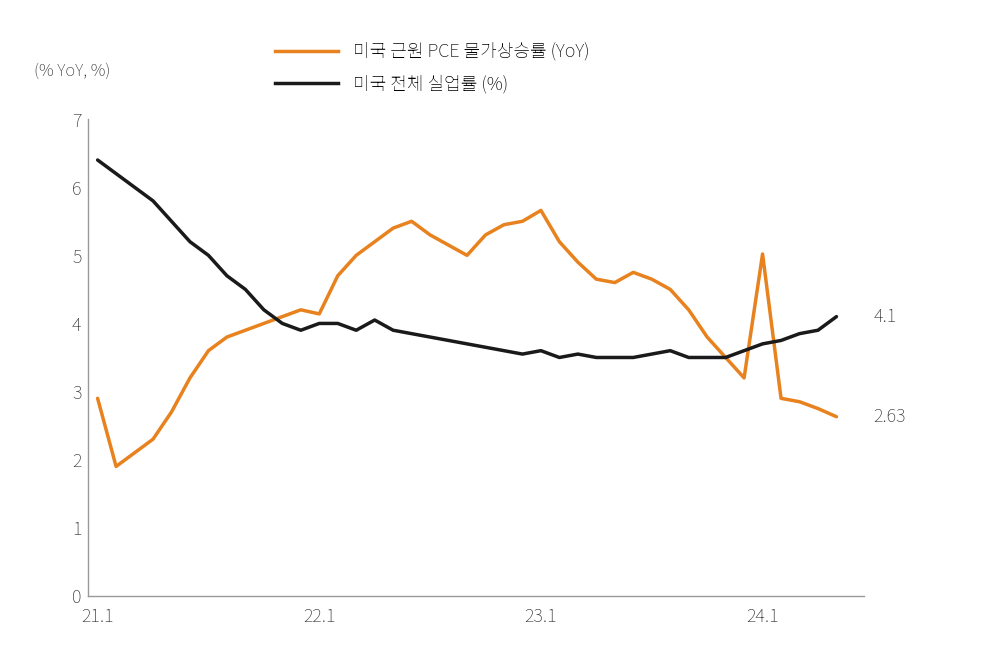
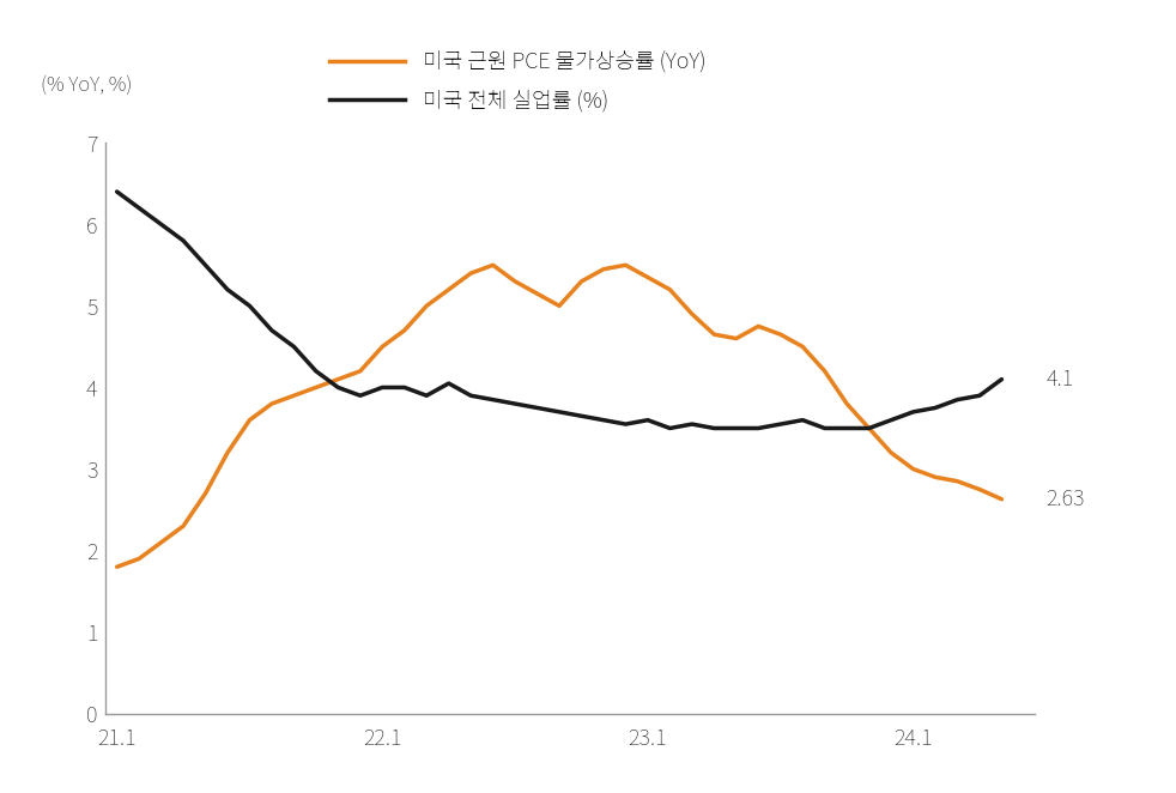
미국 근원 PCE 물가상승률 (YoY)/21.1: 2.90 -> 1.80
미국 근원 PCE 물가상승률 (YoY)/22.1: 4.14 -> 4.50
미국 근원 PCE 물가상승률 (YoY)/23.1: 5.66 -> 5.35
미국 근원 PCE 물가상승률 (YoY)/24.1: 5.02 -> 3.00
